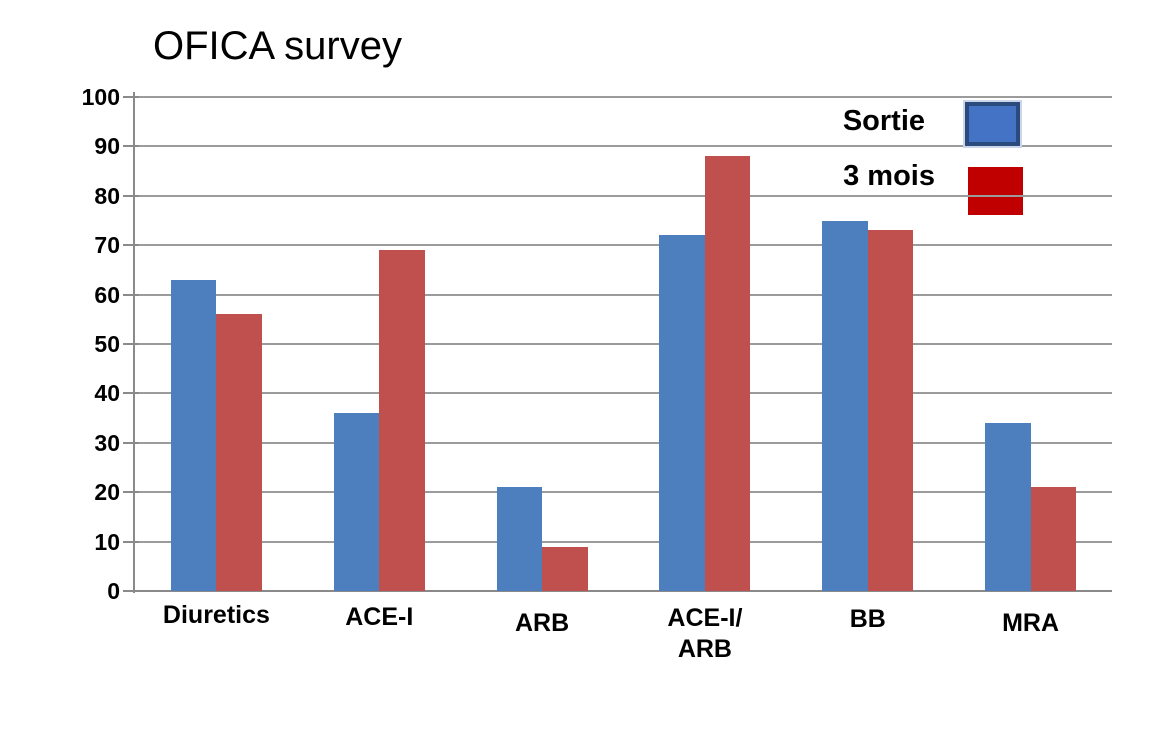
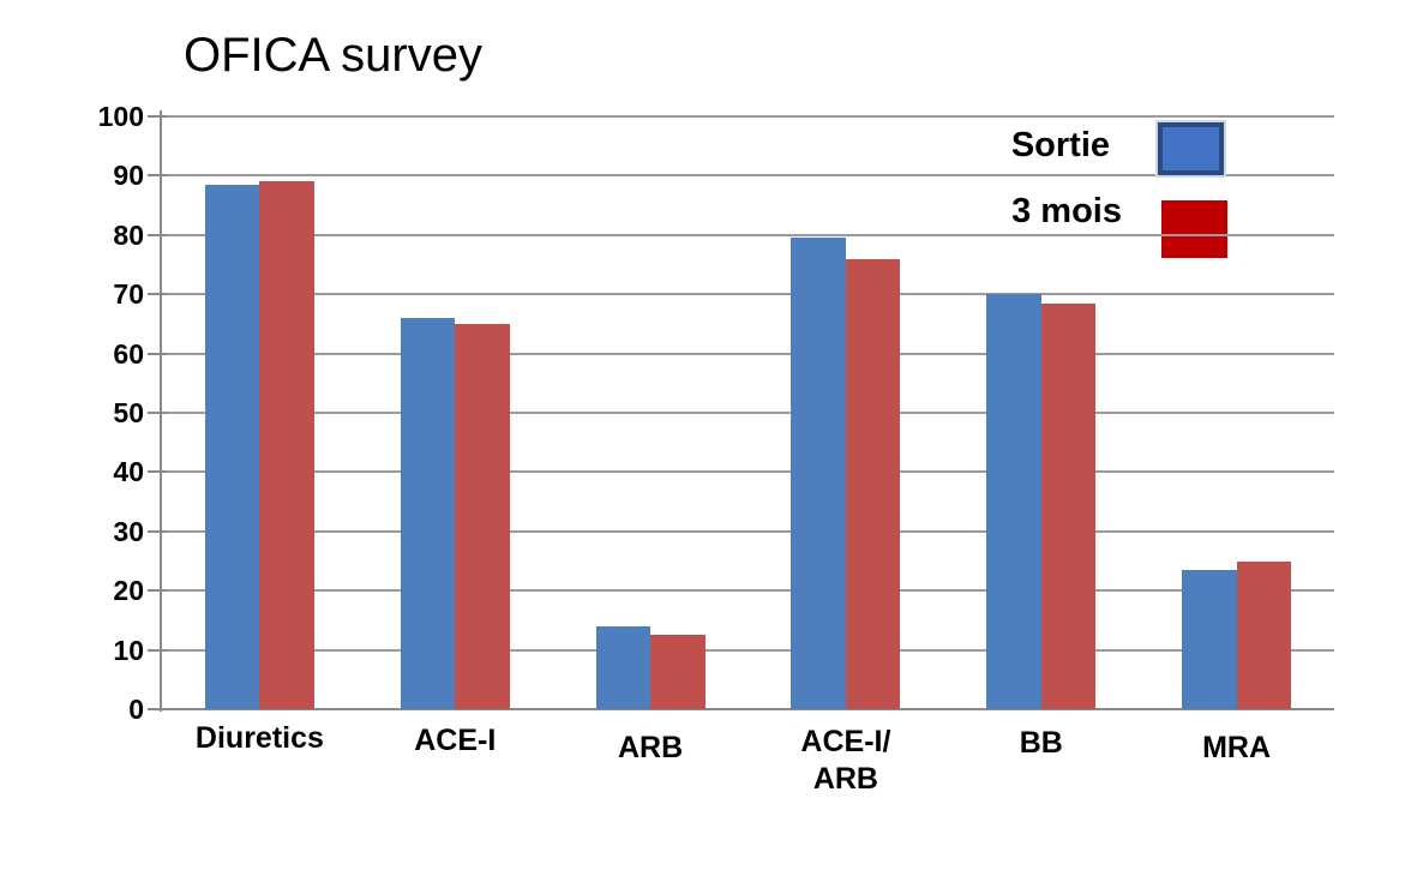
Sortie/Diuretics: 63 -> 88
3 mois/Diuretics: 56 -> 89
Sortie/ACE-I: 36 -> 66
3 mois/ACE-I: 69 -> 65
Sortie/ARB: 21 -> 14
3 mois/ARB: 9 -> 12
Sortie/ACE-I/ ARB: 72 -> 80
3 mois/ACE-I/ ARB: 88 -> 76
Sortie/BB: 75 -> 70
3 mois/BB: 73 -> 68
Sortie/MRA: 34 -> 24
3 mois/MRA: 21 -> 25
